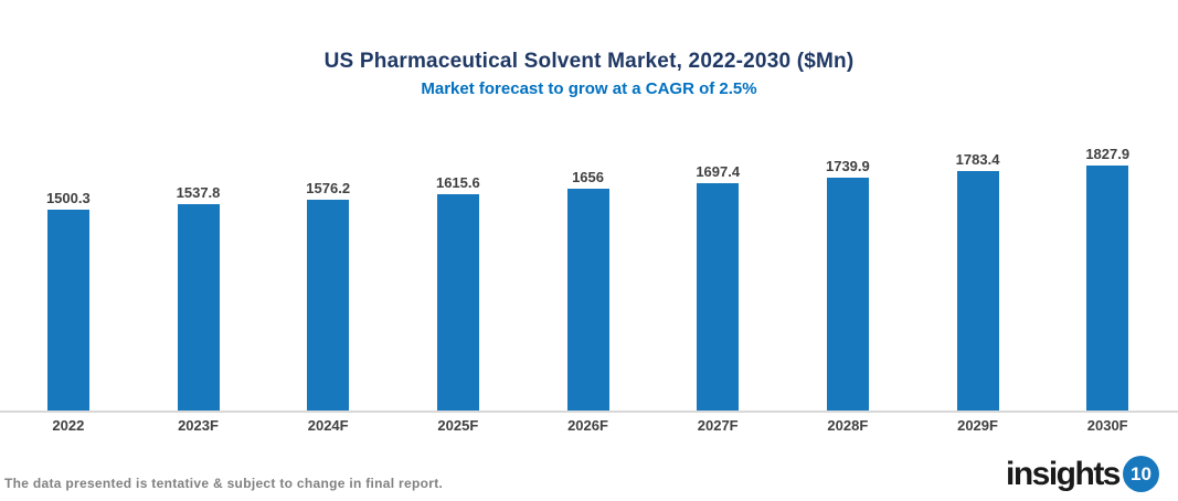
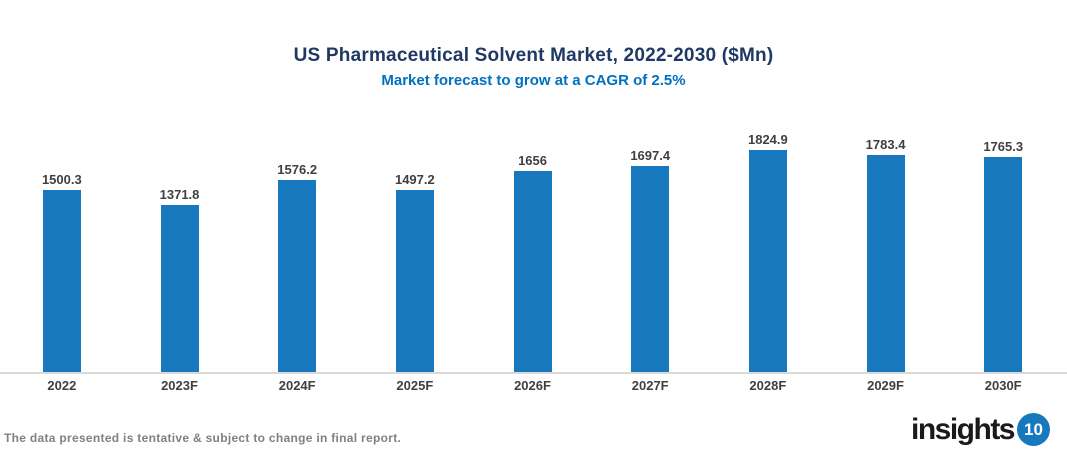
2023F: 1537.8 -> 1371.8
2025F: 1615.6 -> 1497.2
2028F: 1739.9 -> 1824.9
2030F: 1827.9 -> 1765.3
